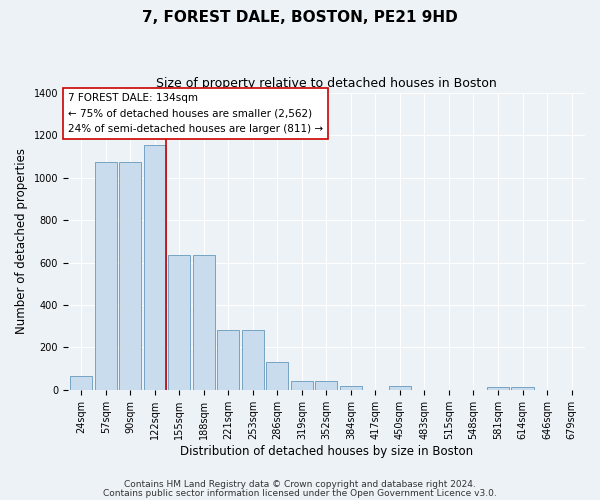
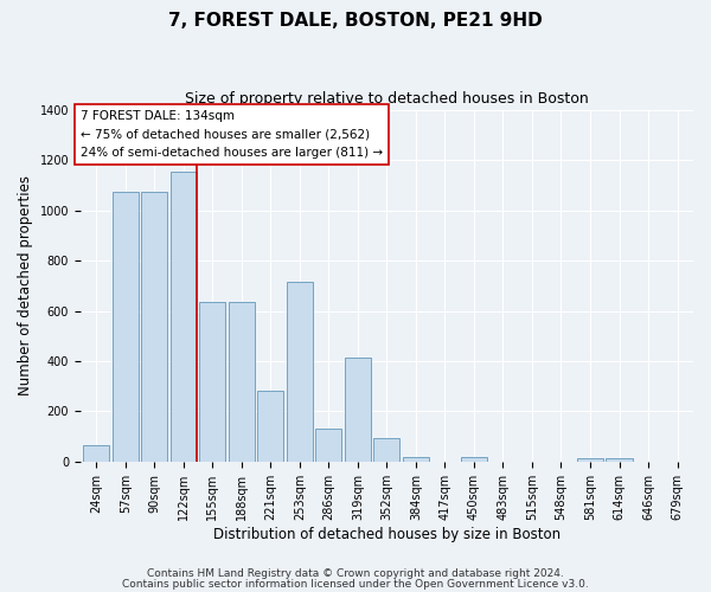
253sqm: 280 -> 715
319sqm: 43 -> 415
352sqm: 43 -> 95
